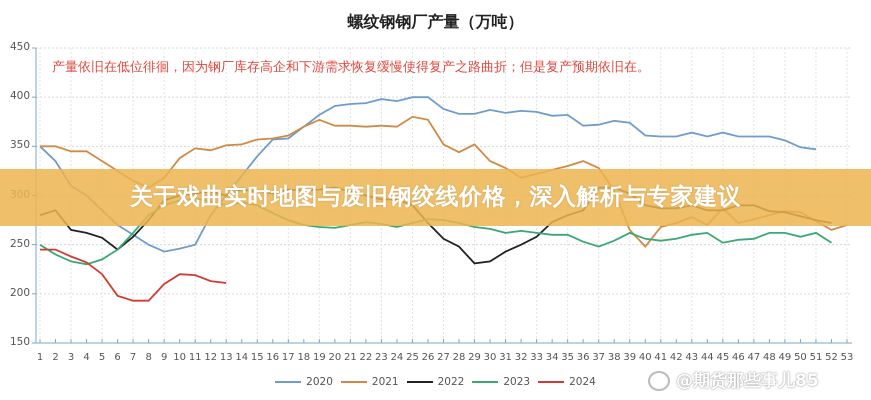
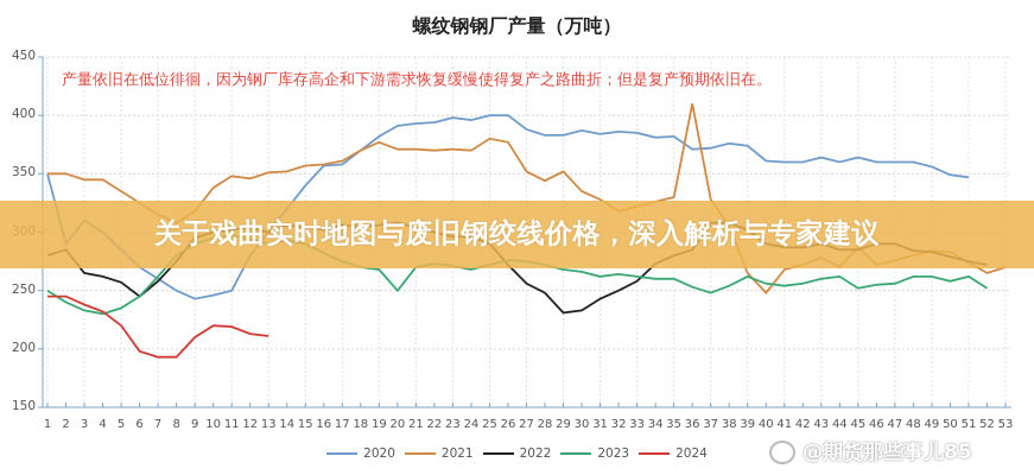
2020/2: 340 -> 290
2023/20: 270 -> 250
2021/36: 340 -> 410
